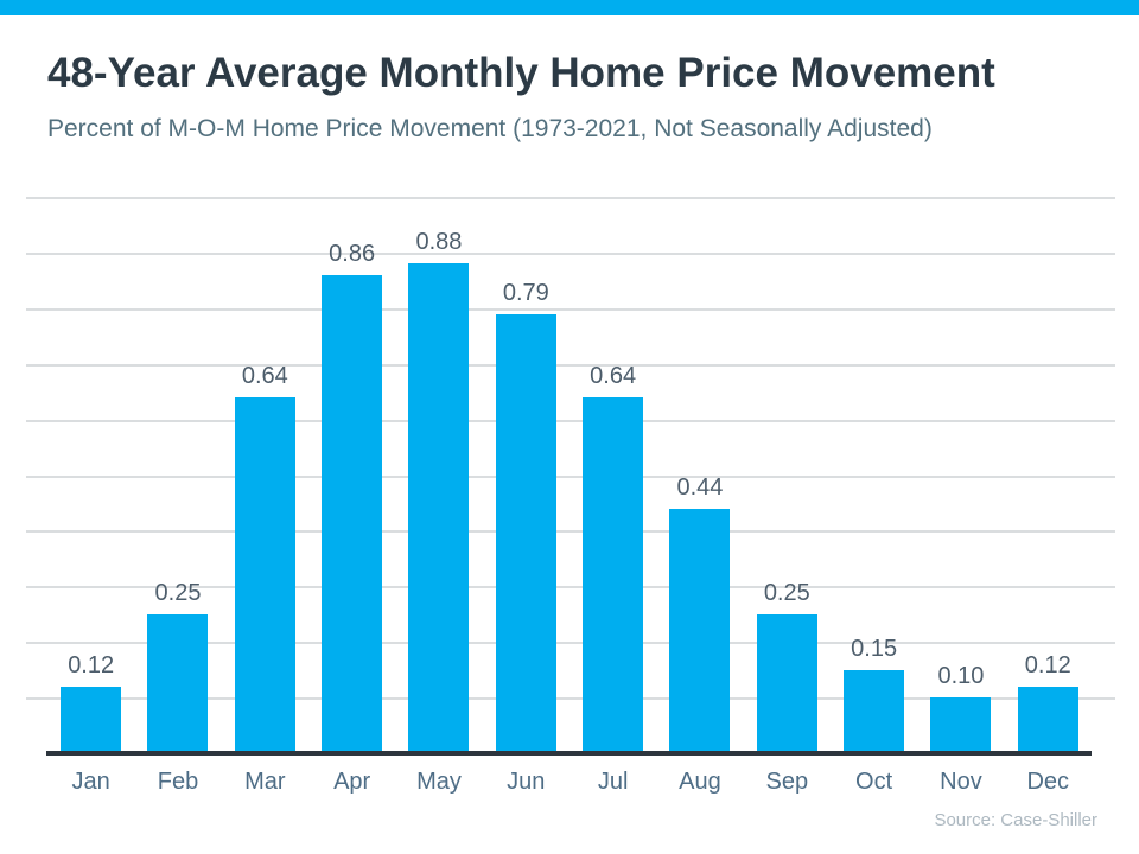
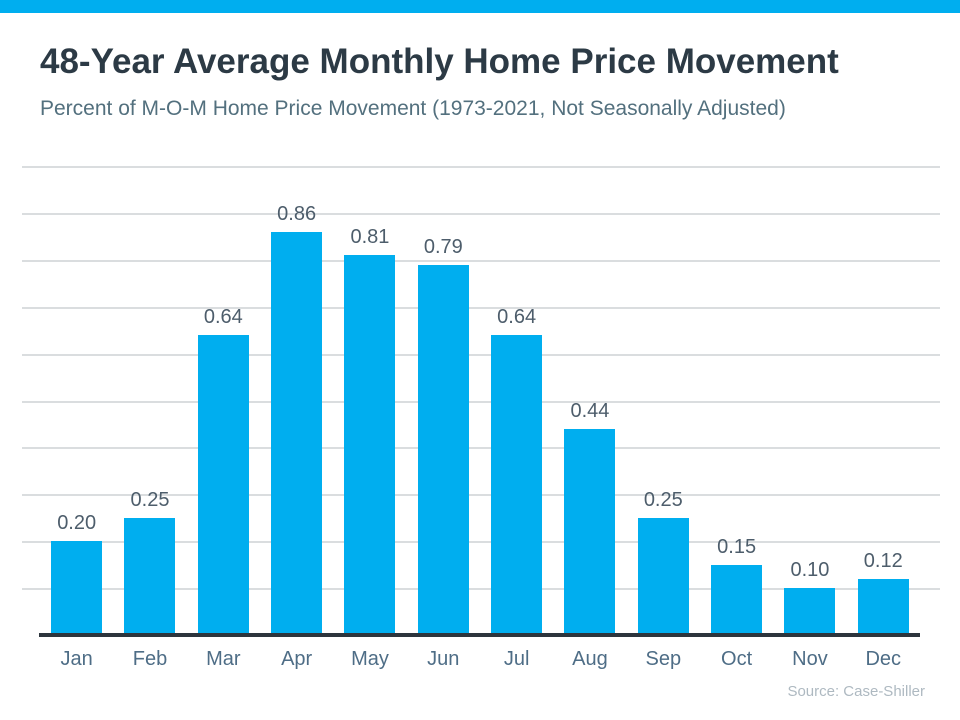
Jan: 0.12 -> 0.20
May: 0.88 -> 0.81
